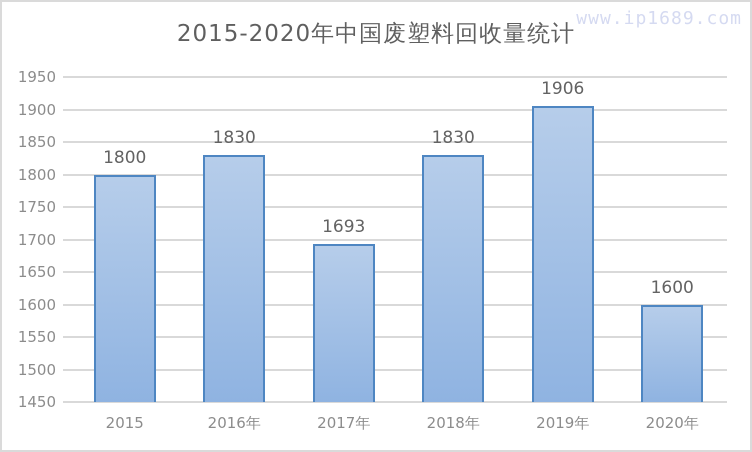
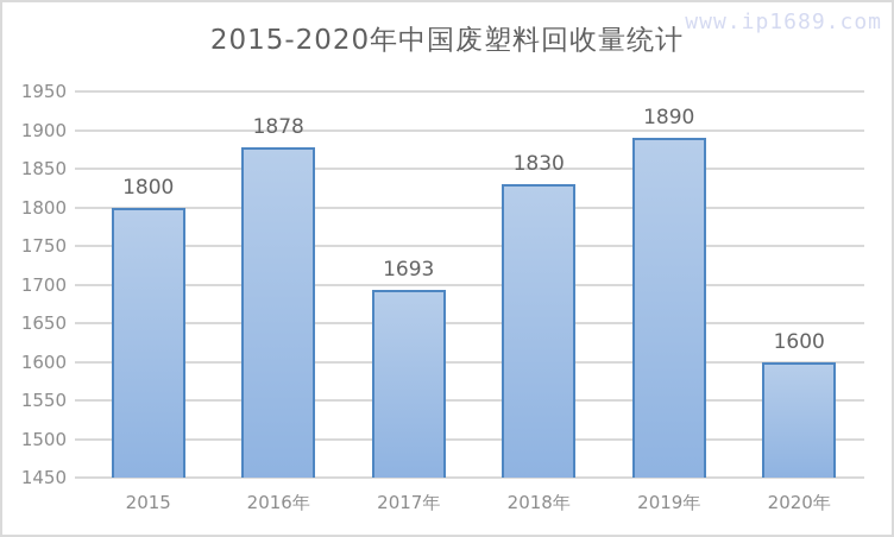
2016年: 1830 -> 1878
2019年: 1906 -> 1890
